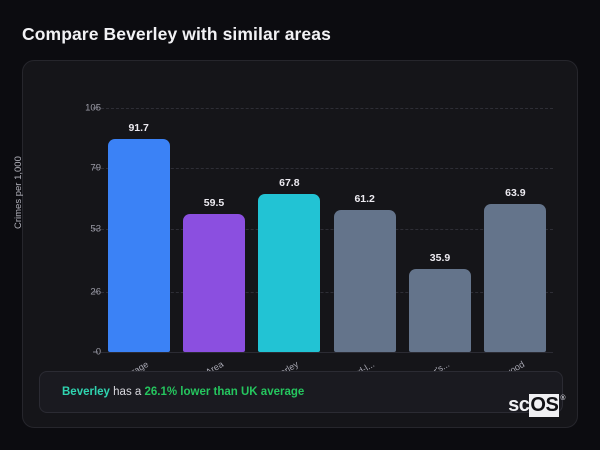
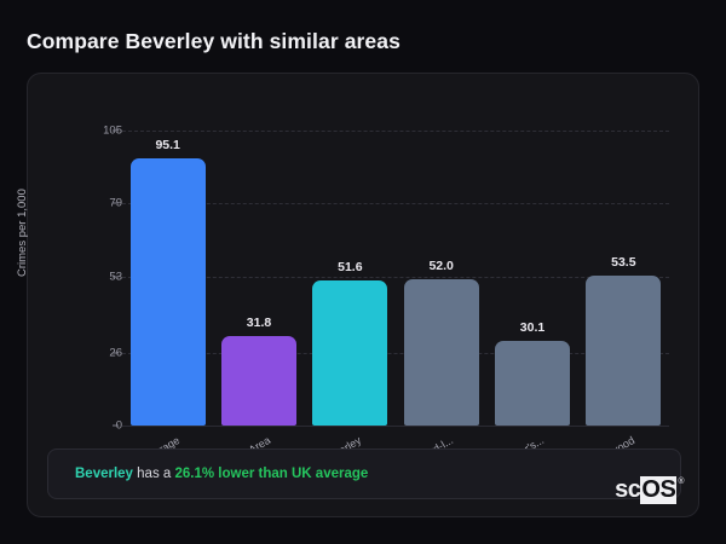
UK Average: 91.7 -> 95.1
Local Area: 59.5 -> 31.8
Beverley: 67.8 -> 51.6
Stanford-l...: 61.2 -> 52.0
Chandler's...: 35.9 -> 30.1
Burntwood: 63.9 -> 53.5
